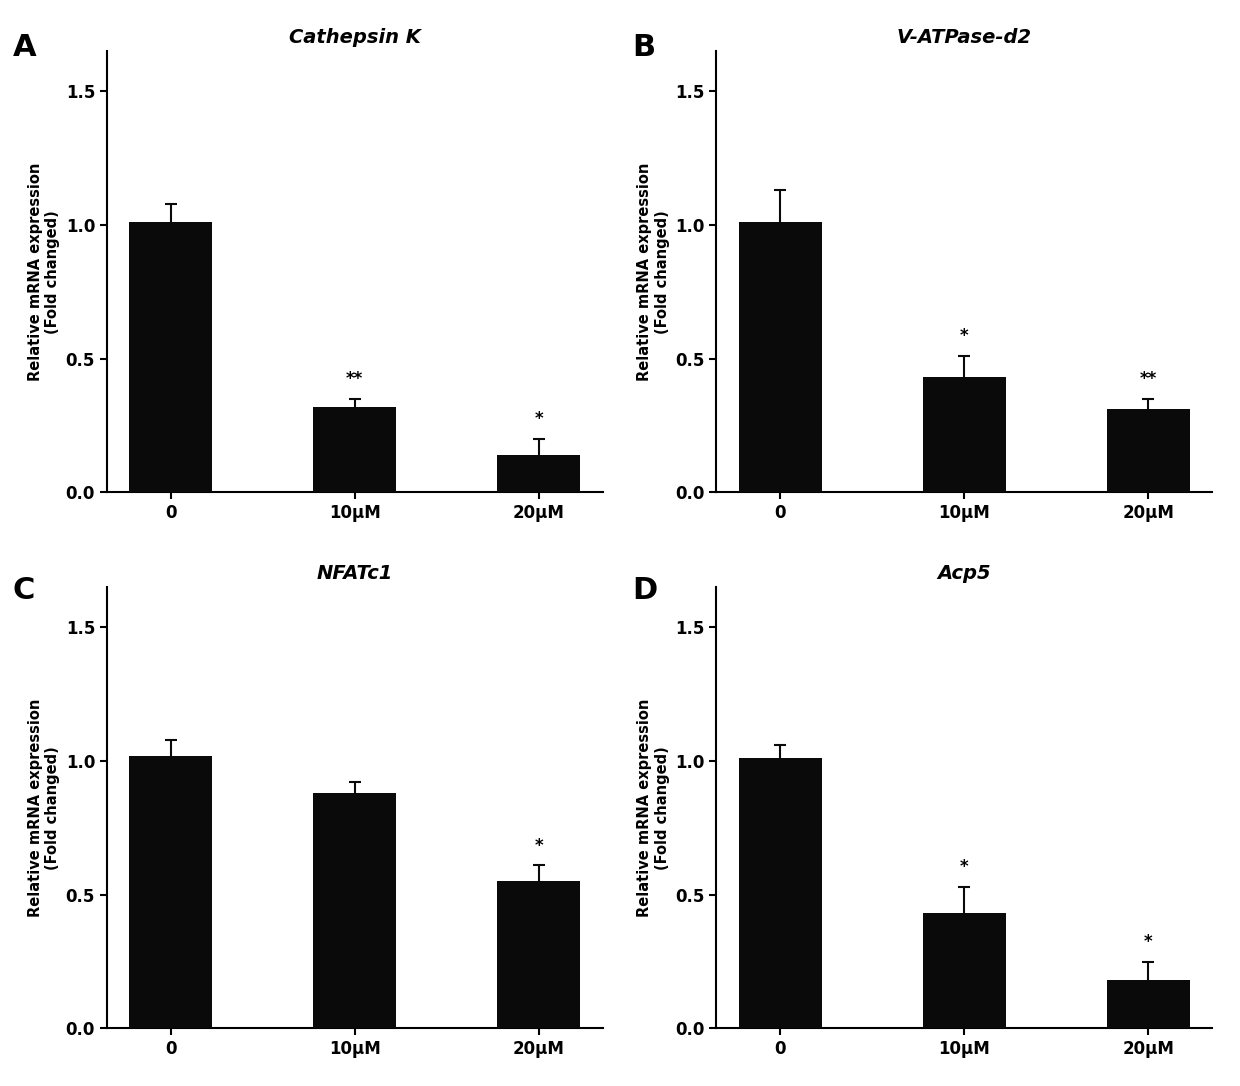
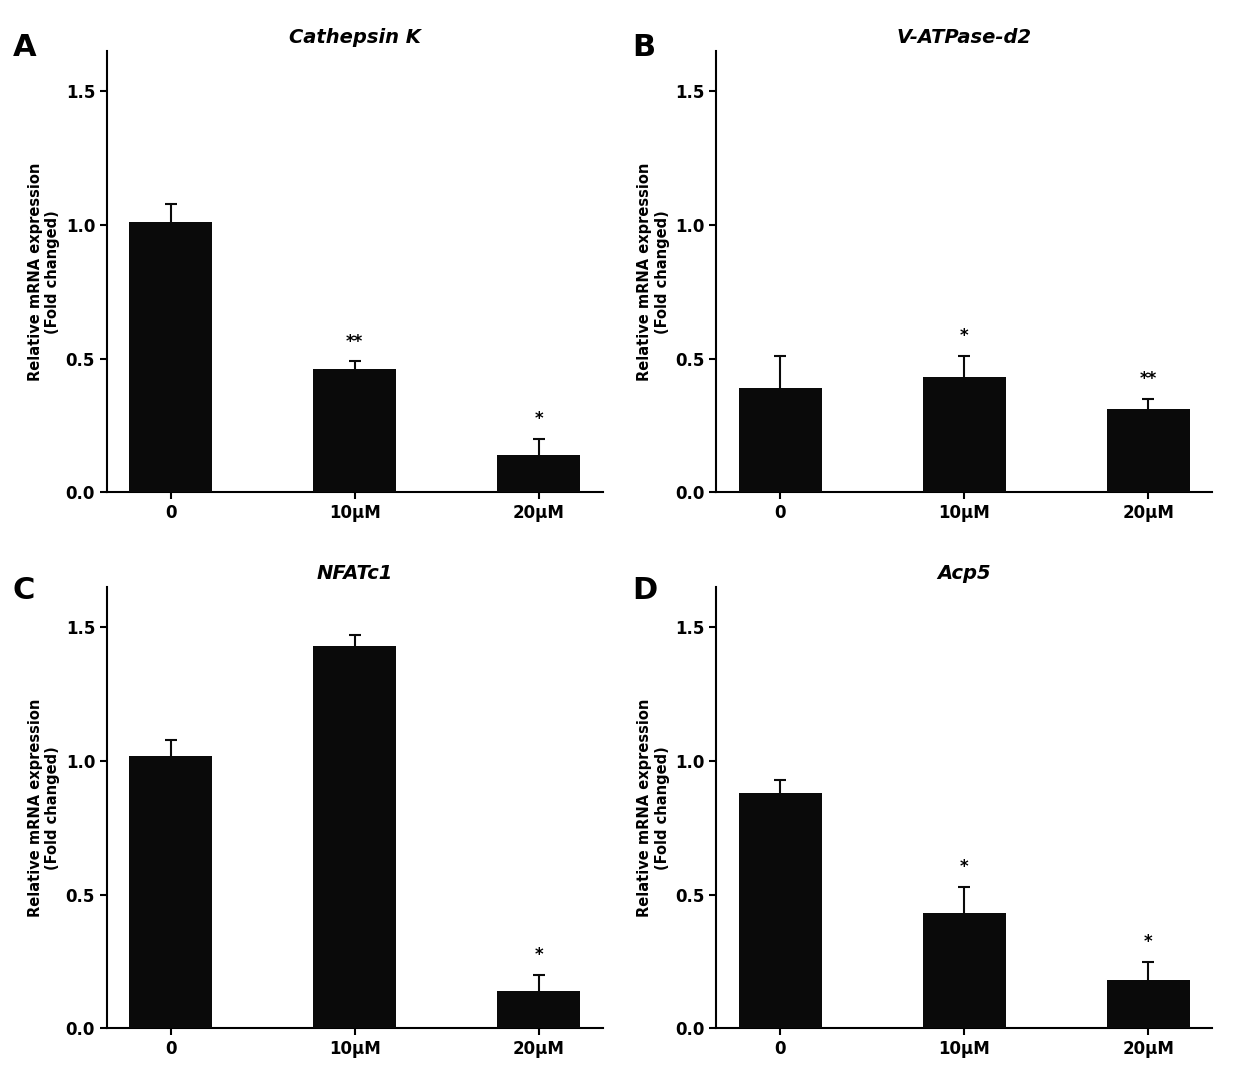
Cathepsin K/10μM: 0.32 -> 0.46
V-ATPase-d2/0: 1.01 -> 0.39
NFATc1/10μM: 0.88 -> 1.43
NFATc1/20μM: 0.55 -> 0.14
Acp5/0: 1.01 -> 0.88
